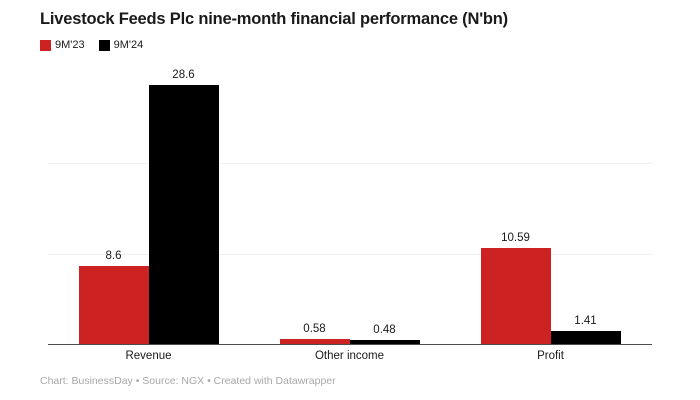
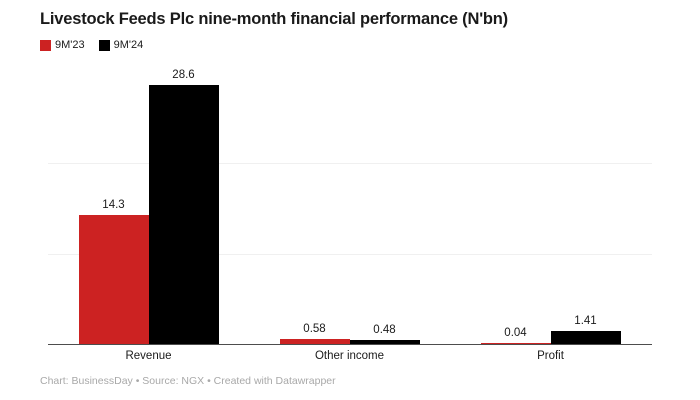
9M'23/Revenue: 8.6 -> 14.3
9M'23/Profit: 10.59 -> 0.04
